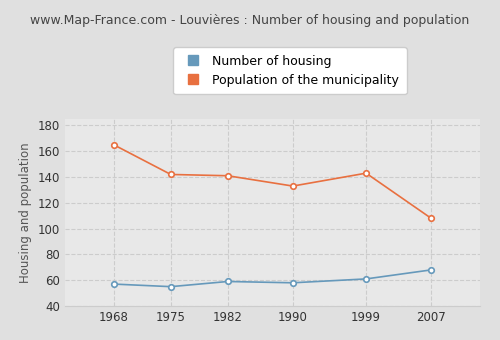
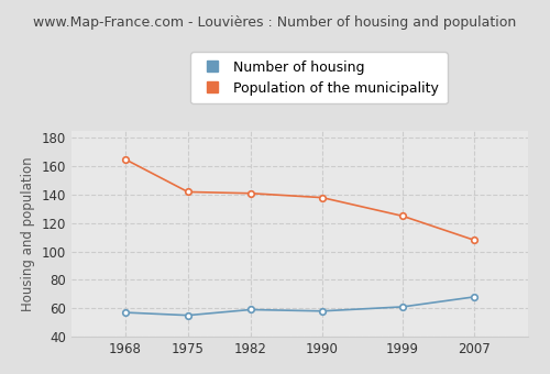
Population of the municipality/1990: 133 -> 138
Population of the municipality/1999: 143 -> 125
